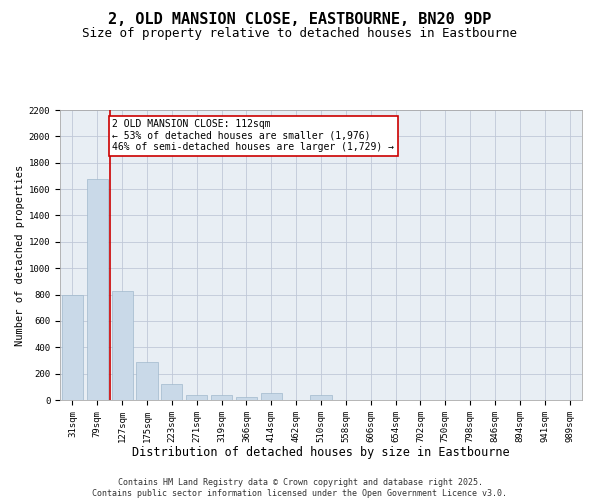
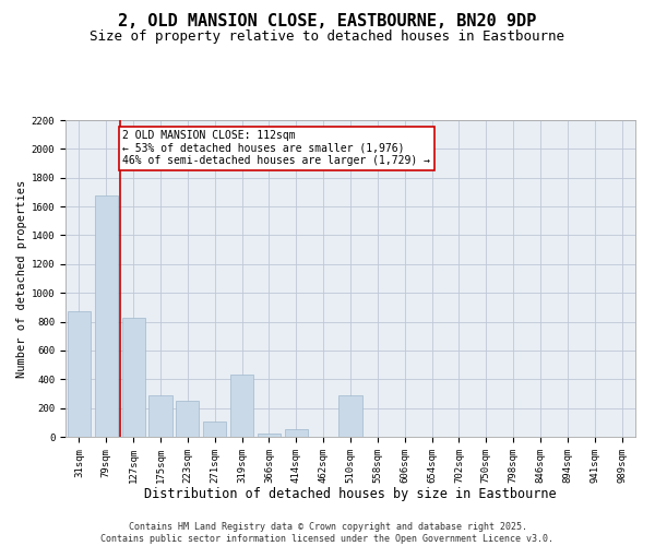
31sqm: 800 -> 870
223sqm: 120 -> 250
271sqm: 40 -> 110
319sqm: 40 -> 430
510sqm: 40 -> 290
